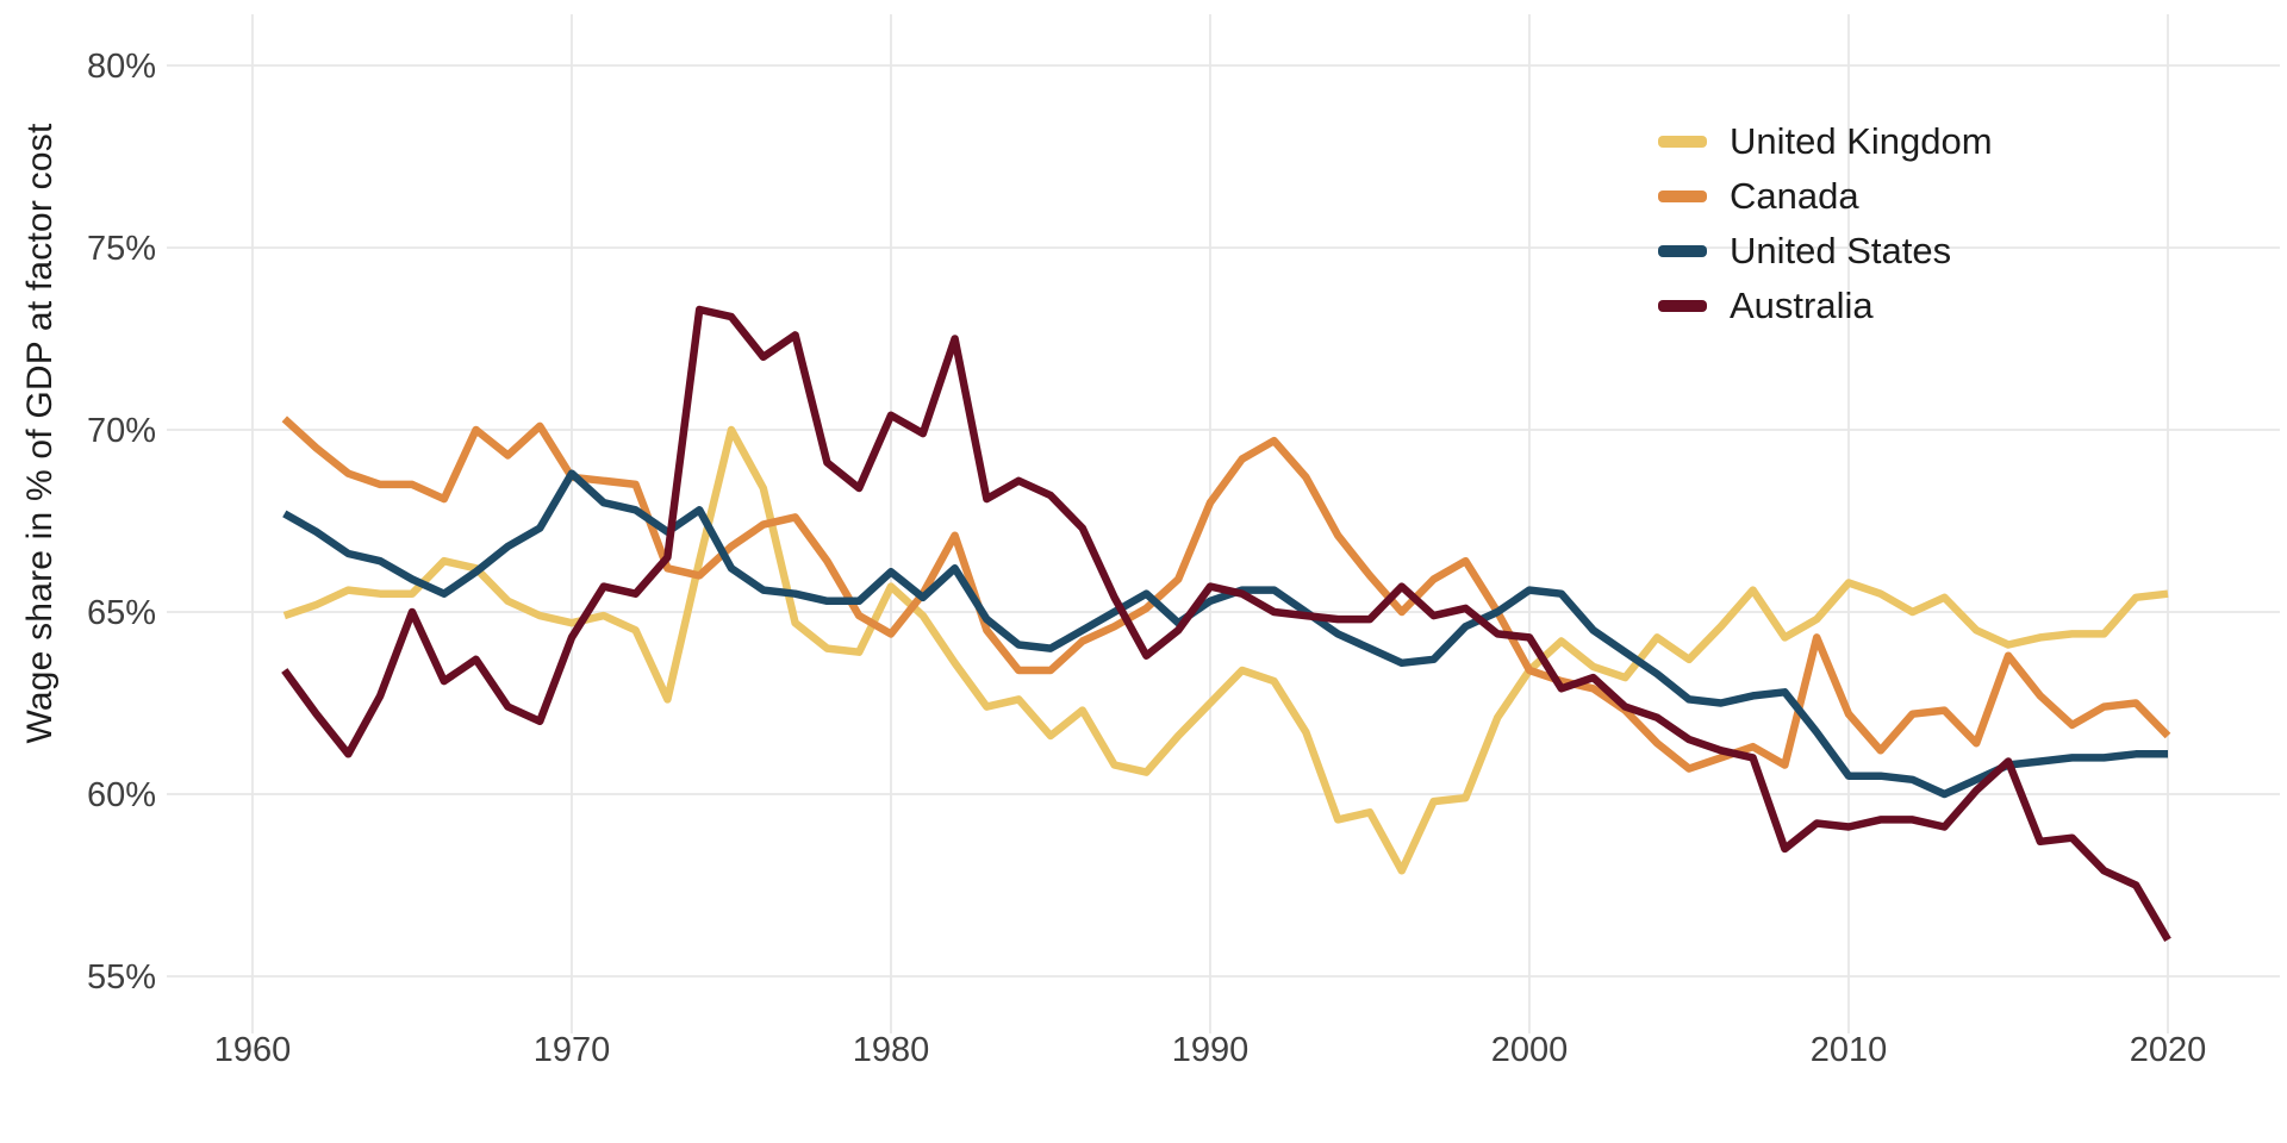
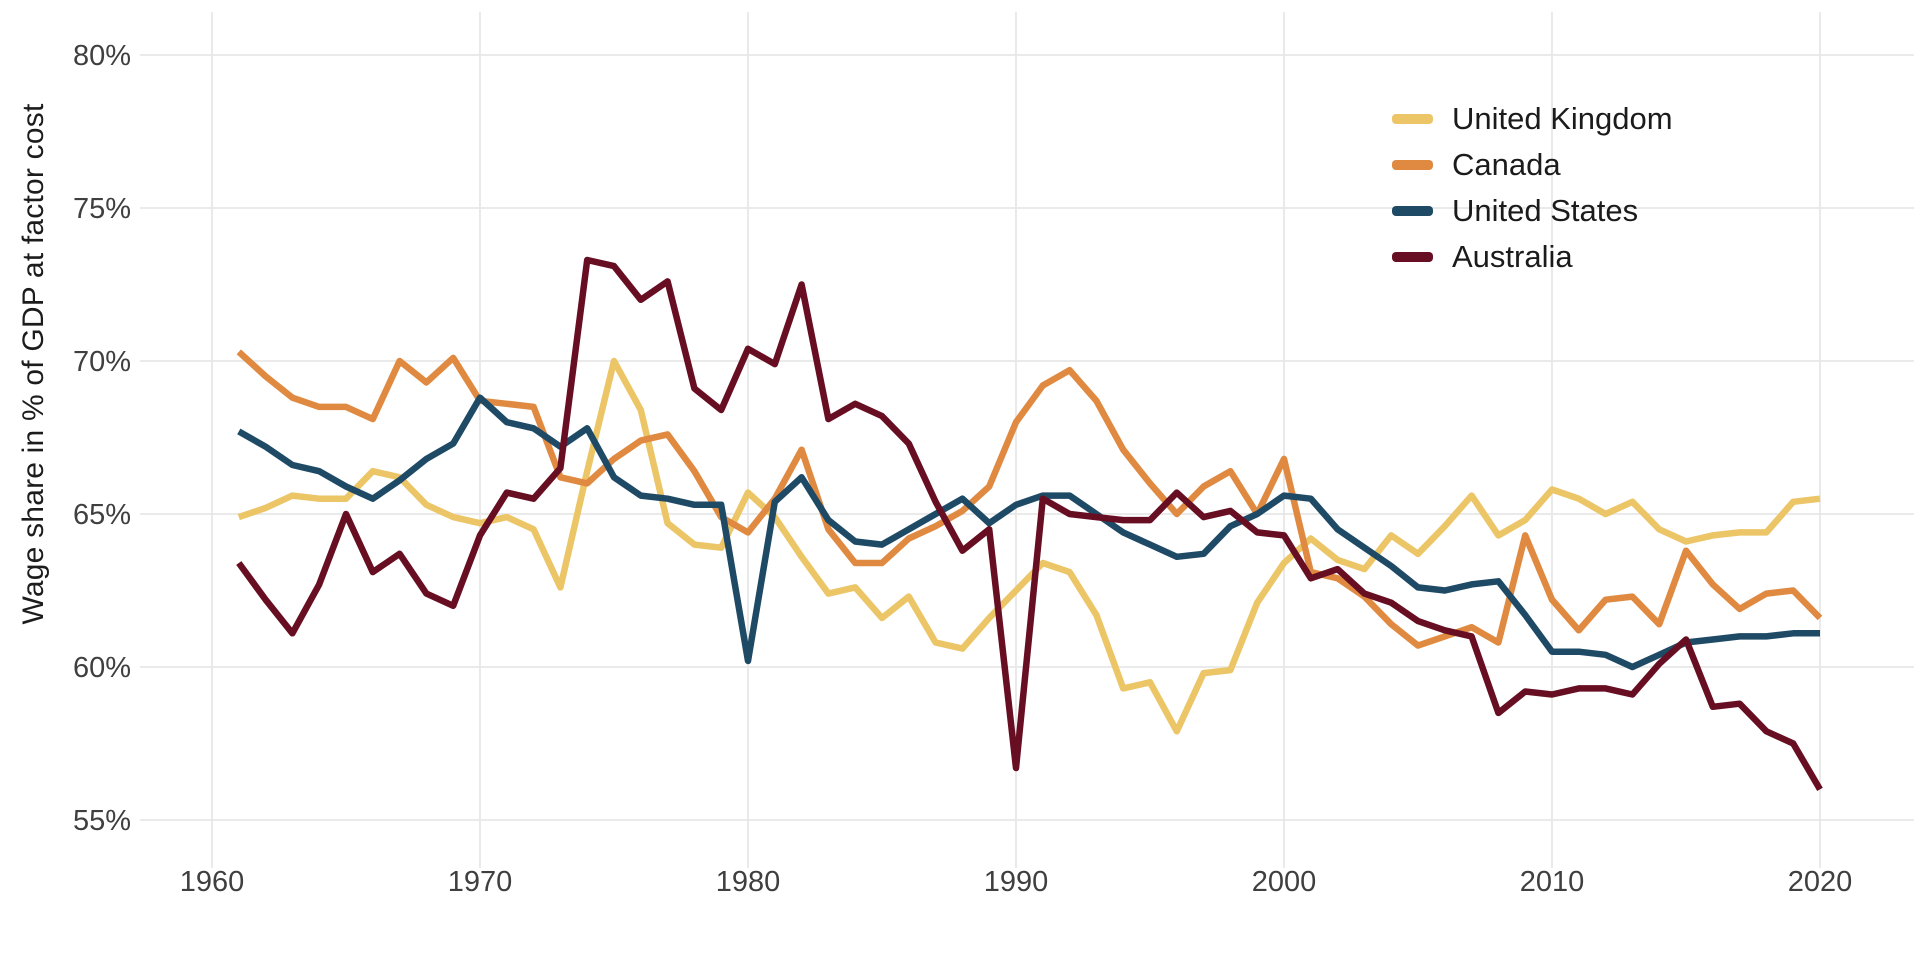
United States/1980: 66.1% -> 60.2%
Australia/1990: 65.7% -> 56.7%
Canada/2000: 63.4% -> 66.8%
